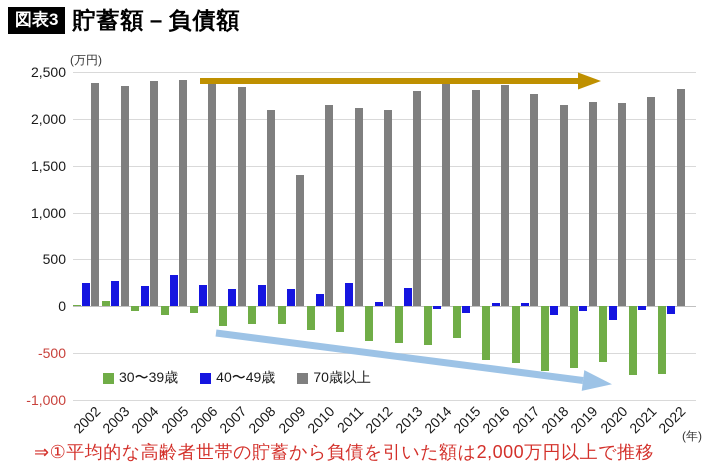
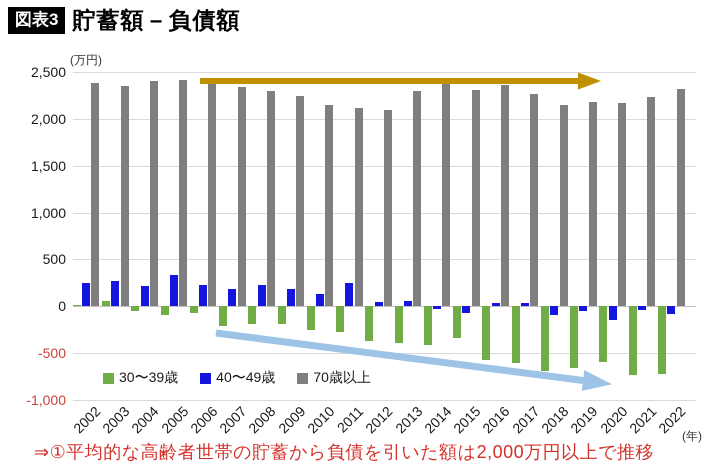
70歳以上/2008: 2100 -> 2300
70歳以上/2009: 1400 -> 2200
40〜49歳/2013: 200 -> 100
